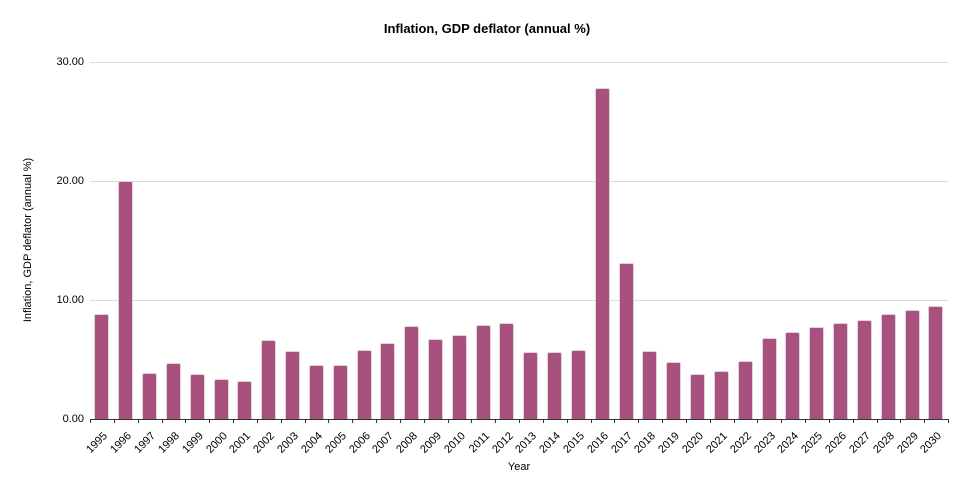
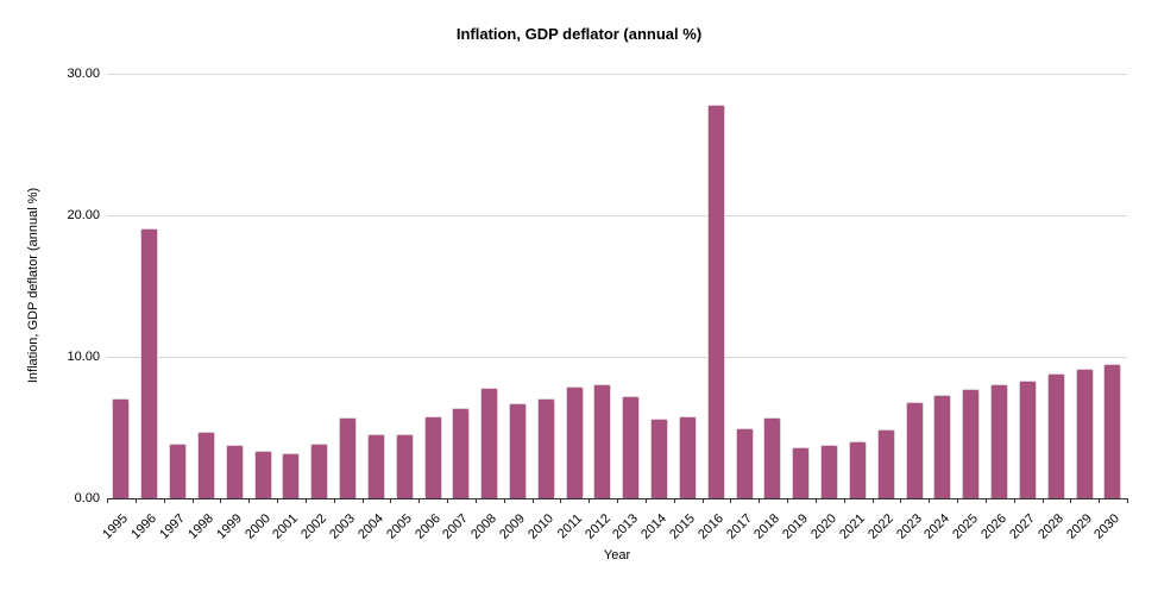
1995: 8.8 -> 7.1
1996: 20.0 -> 19.1
2002: 6.6 -> 3.9
2013: 5.6 -> 7.2
2017: 13.1 -> 5.0
2019: 4.8 -> 3.6
